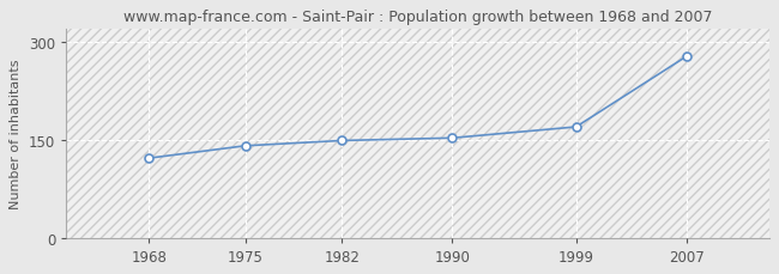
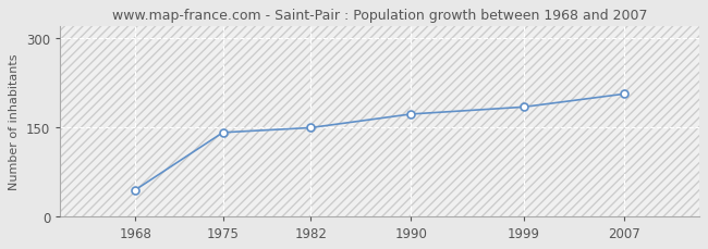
1968: 122 -> 44
1990: 153 -> 172
1999: 170 -> 184
2007: 278 -> 206
